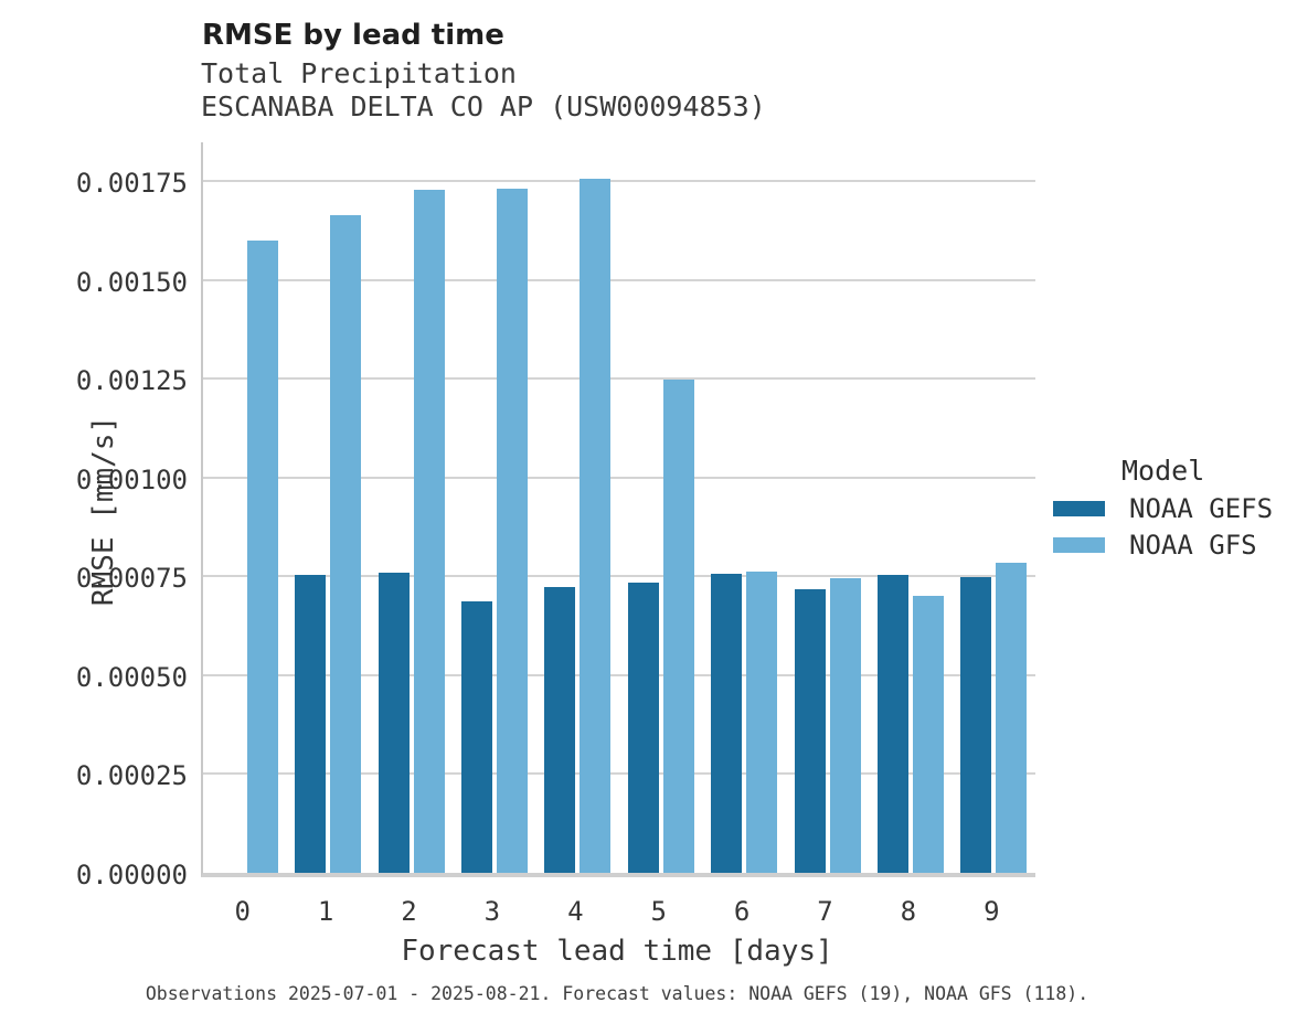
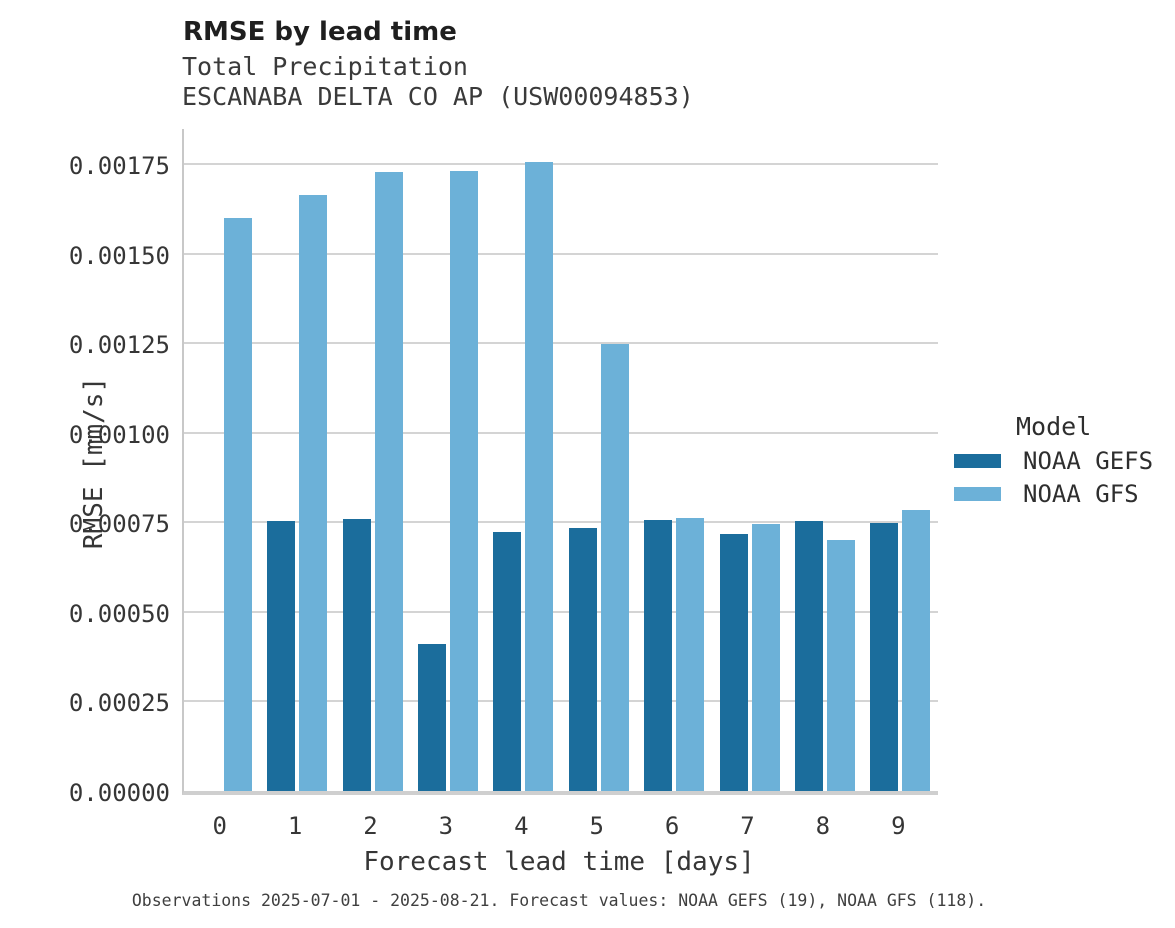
NOAA GEFS/3: 0.00069 -> 0.00041
